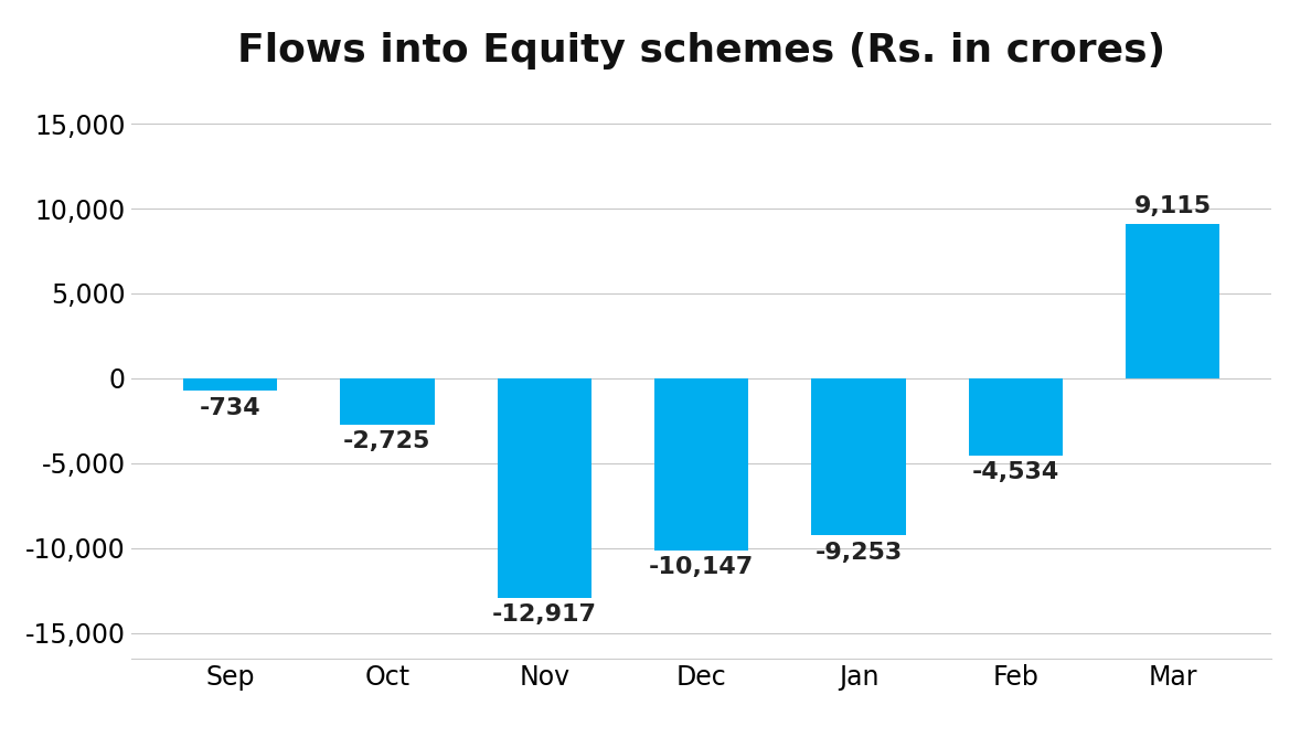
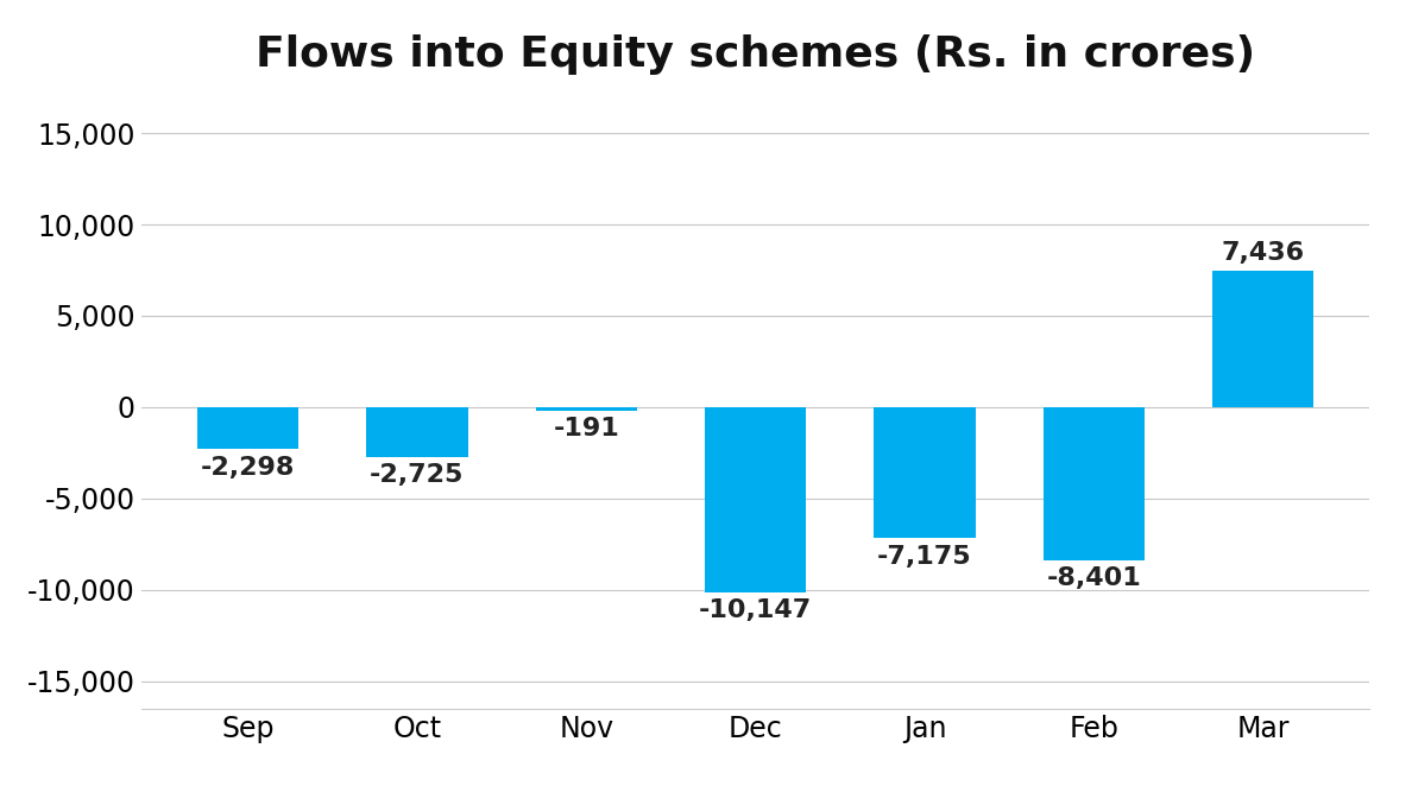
Sep: -734 -> -2,298
Nov: -12,917 -> -191
Jan: -9,253 -> -7,175
Feb: -4,534 -> -8,401
Mar: 9,115 -> 7,436
